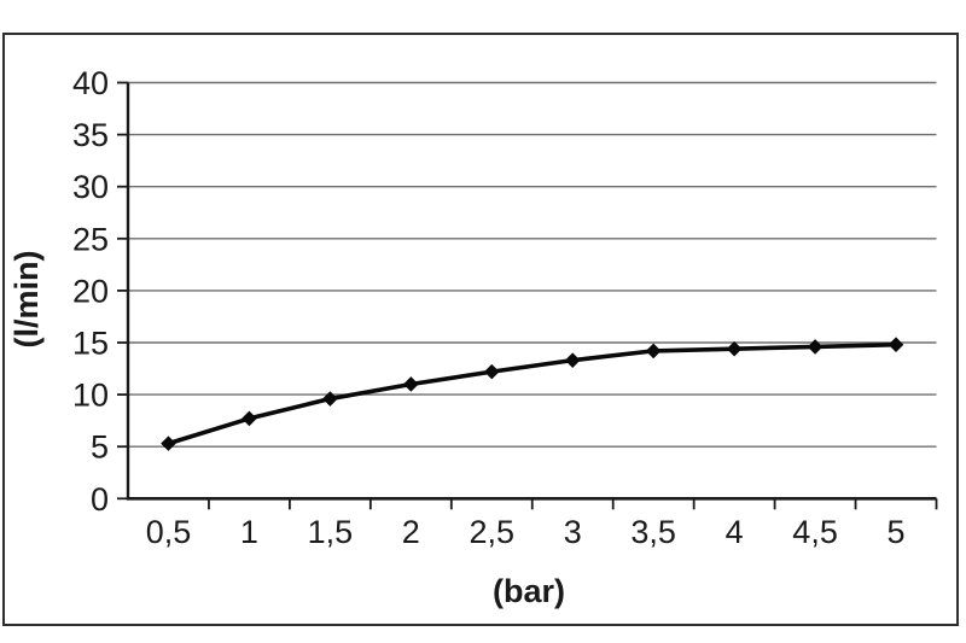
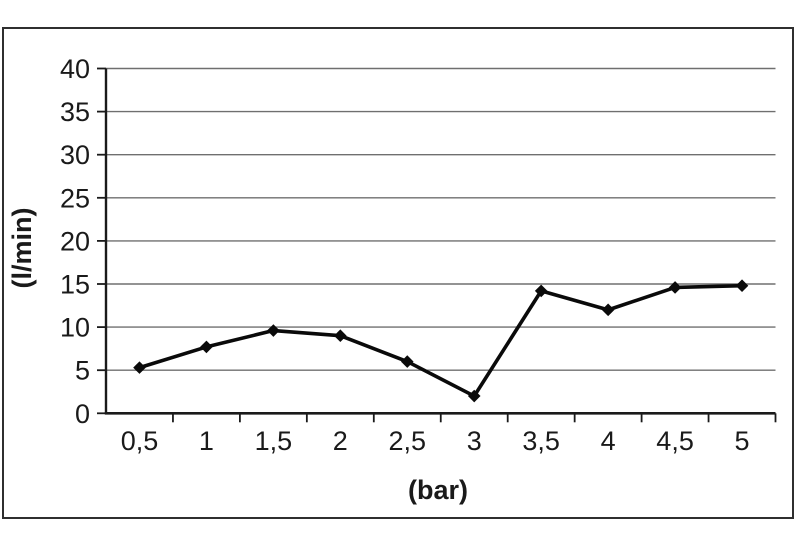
2: 11 -> 9
2,5: 12 -> 6
3: 13 -> 2
4: 14 -> 12
